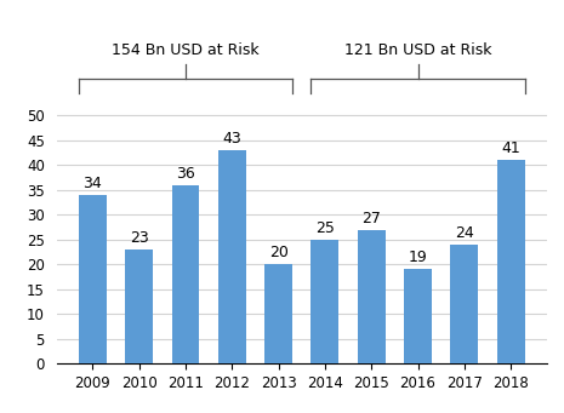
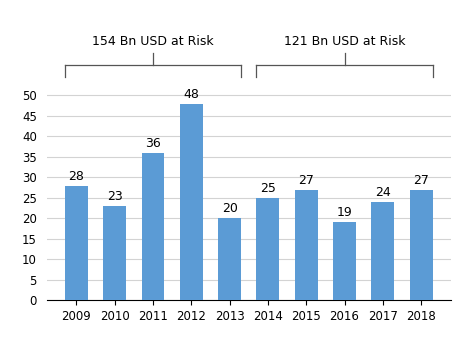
2009: 34 -> 28
2012: 43 -> 48
2018: 41 -> 27
